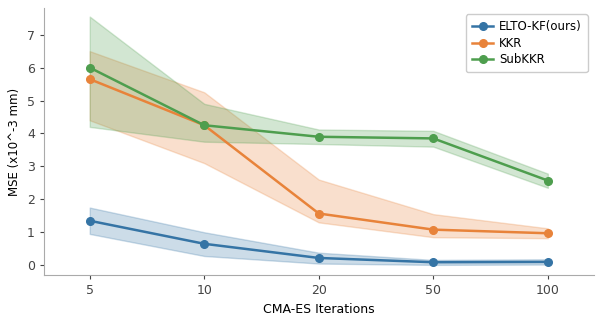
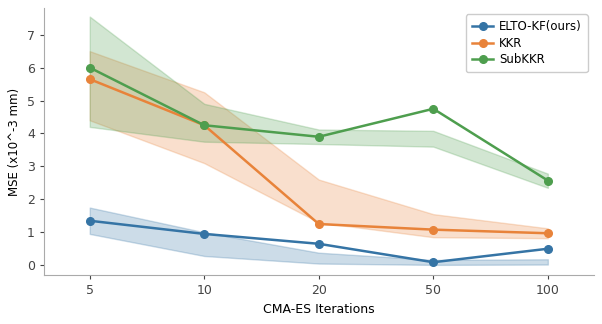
ELTO-KF(ours)/10: 0.65 -> 0.95
ELTO-KF(ours)/20: 0.22 -> 0.65
KKR/20: 1.57 -> 1.25
SubKKR/50: 3.85 -> 4.75
ELTO-KF(ours)/100: 0.10 -> 0.50
